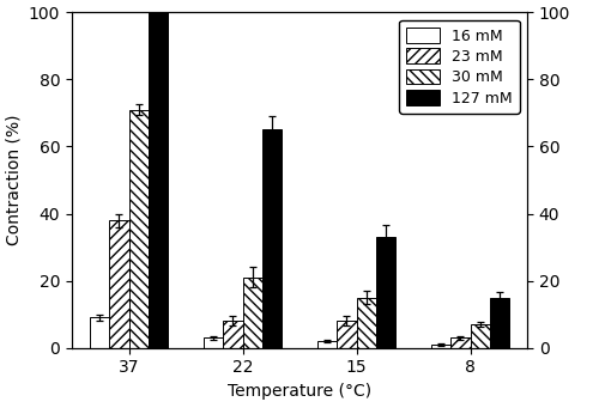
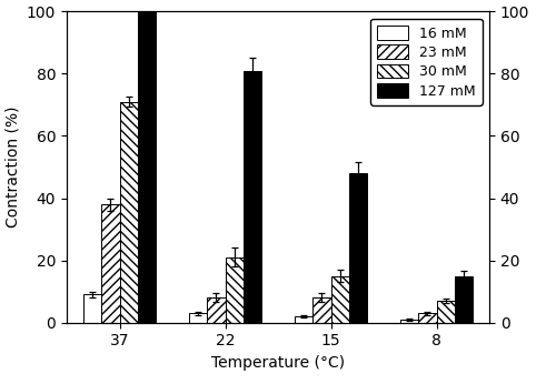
127 mM/22: 65 -> 81
127 mM/15: 33 -> 48
